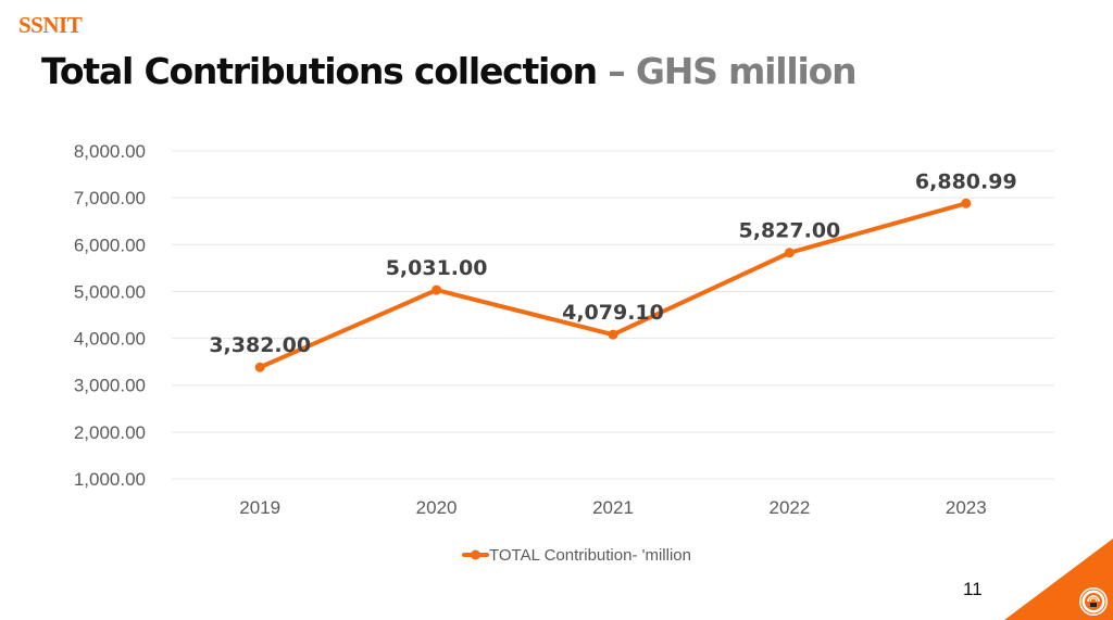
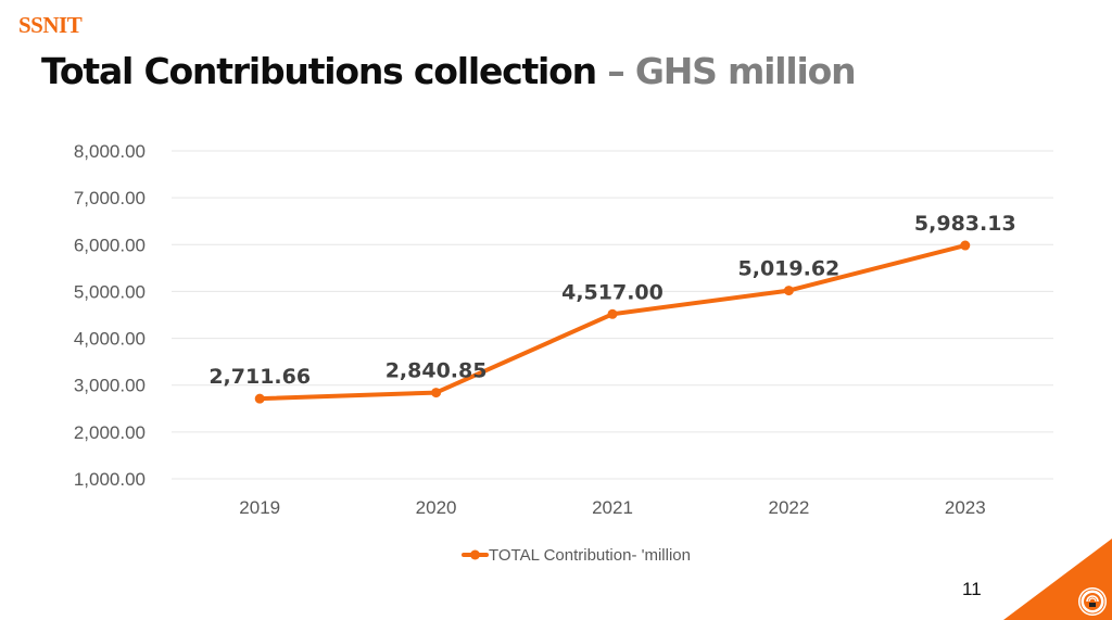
2019: 3,382.00 -> 2,711.66
2020: 5,031.00 -> 2,840.85
2021: 4,079.10 -> 4,517.00
2022: 5,827.00 -> 5,019.62
2023: 6,880.99 -> 5,983.13
